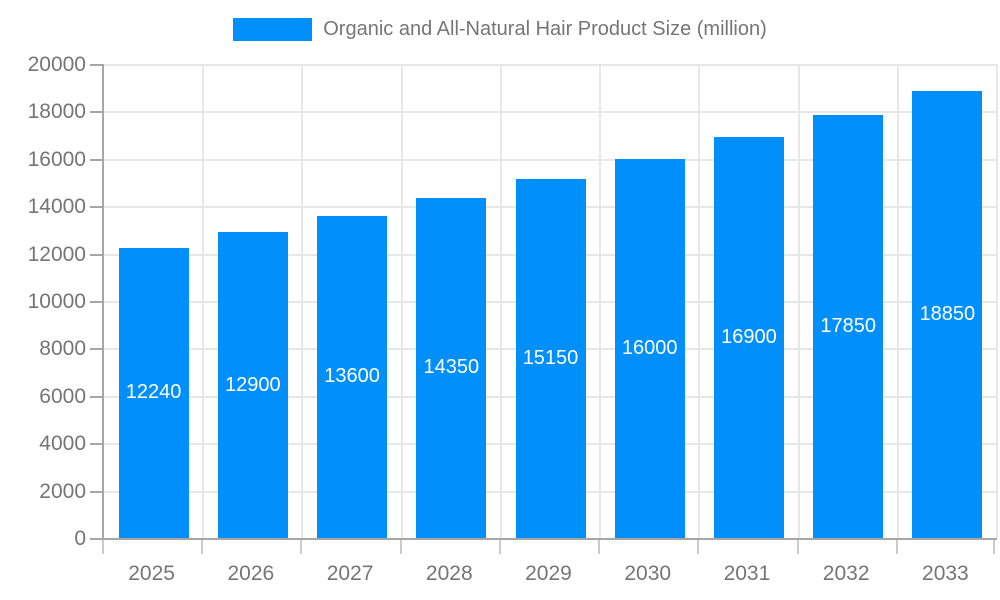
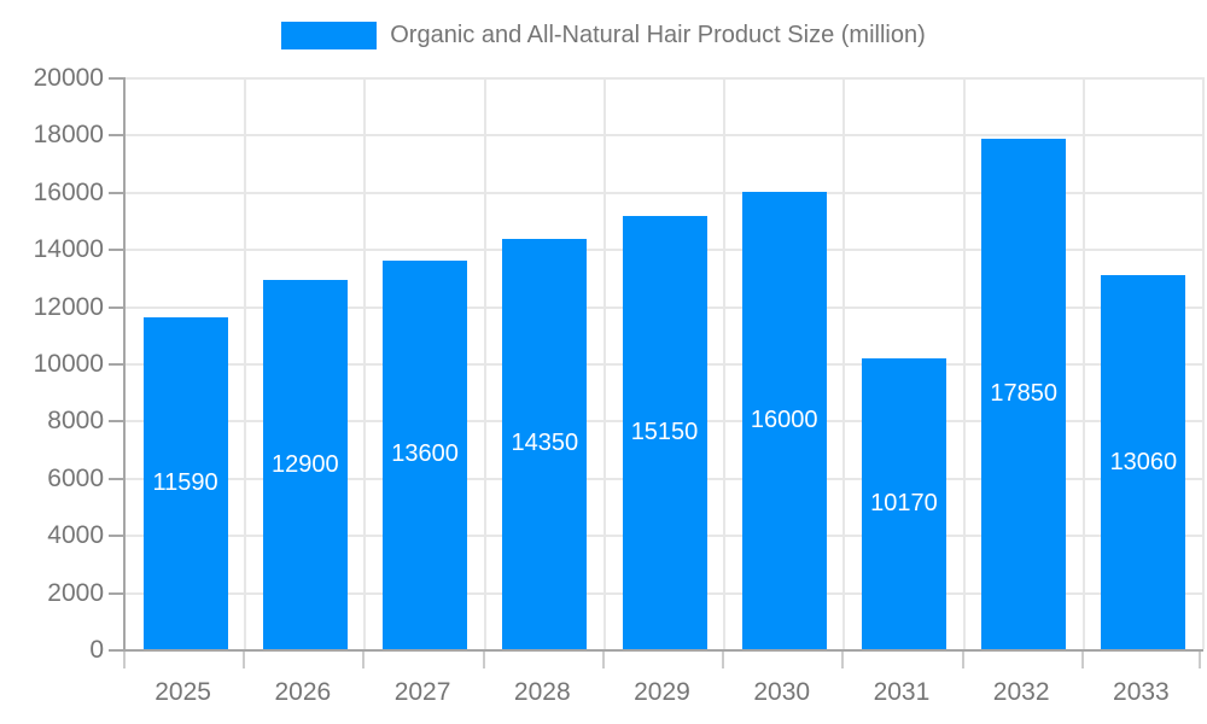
2025: 12240 -> 11590
2031: 16900 -> 10170
2033: 18850 -> 13060
